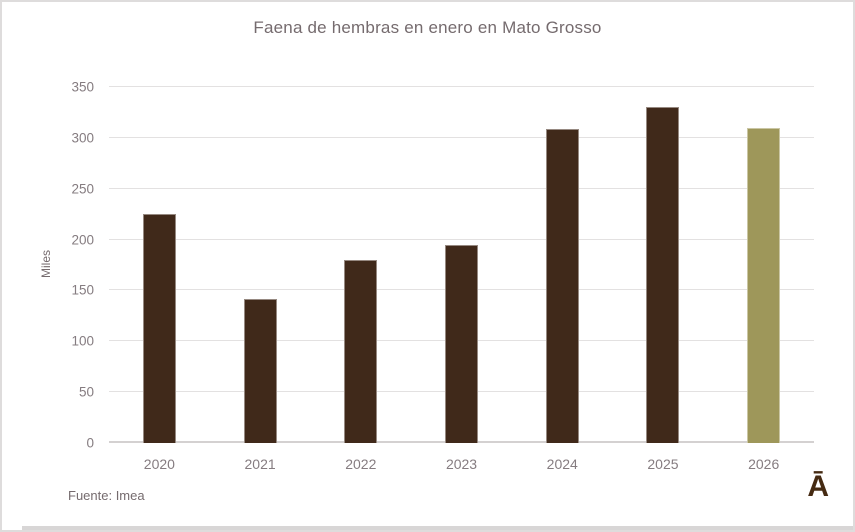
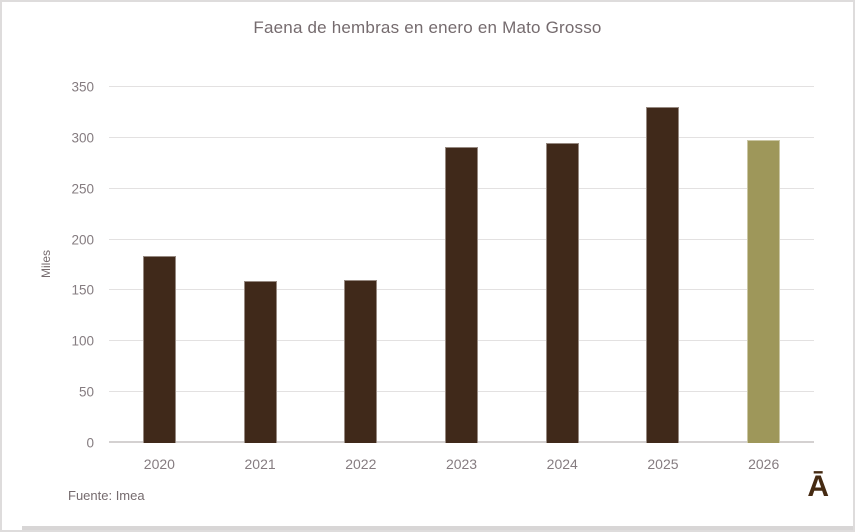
2020: 225 -> 184
2021: 142 -> 159
2022: 180 -> 160
2023: 195 -> 291
2024: 309 -> 295
2026: 310 -> 298
